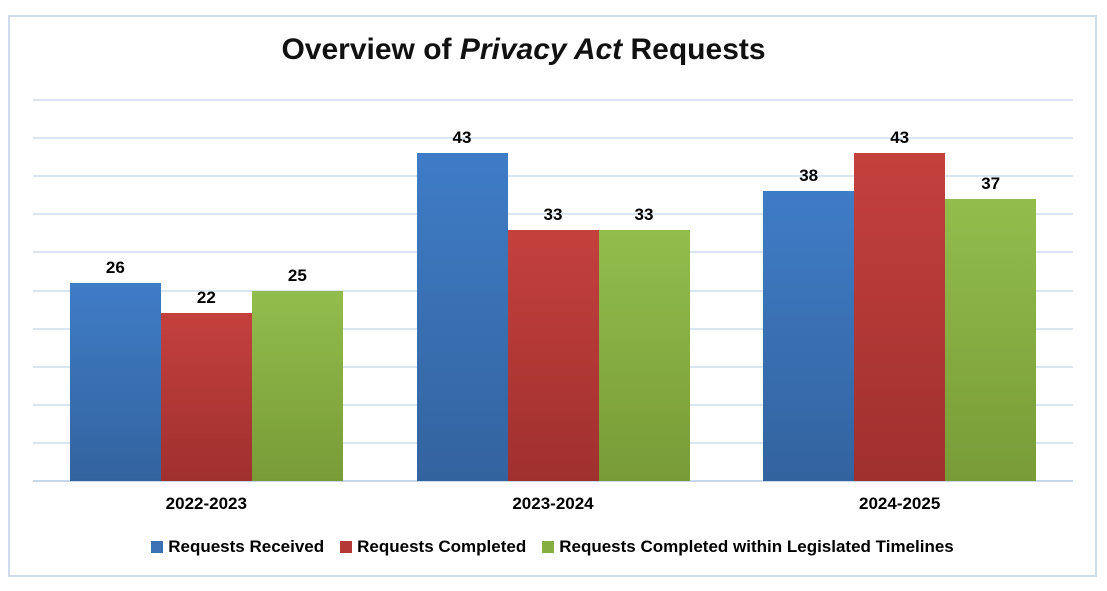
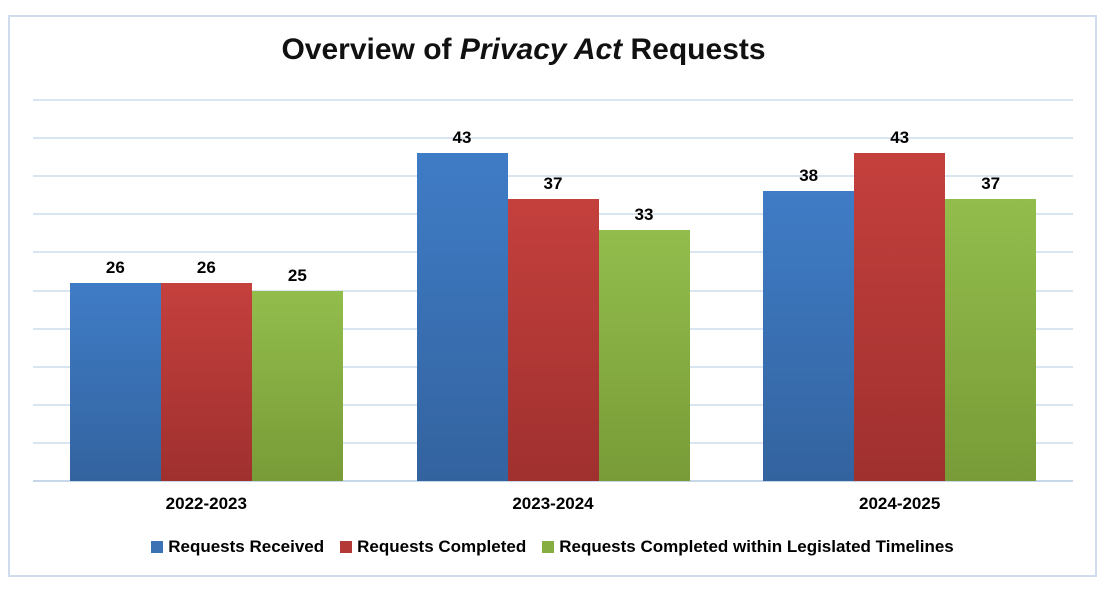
Requests Completed/2022-2023: 22 -> 26
Requests Completed/2023-2024: 33 -> 37
